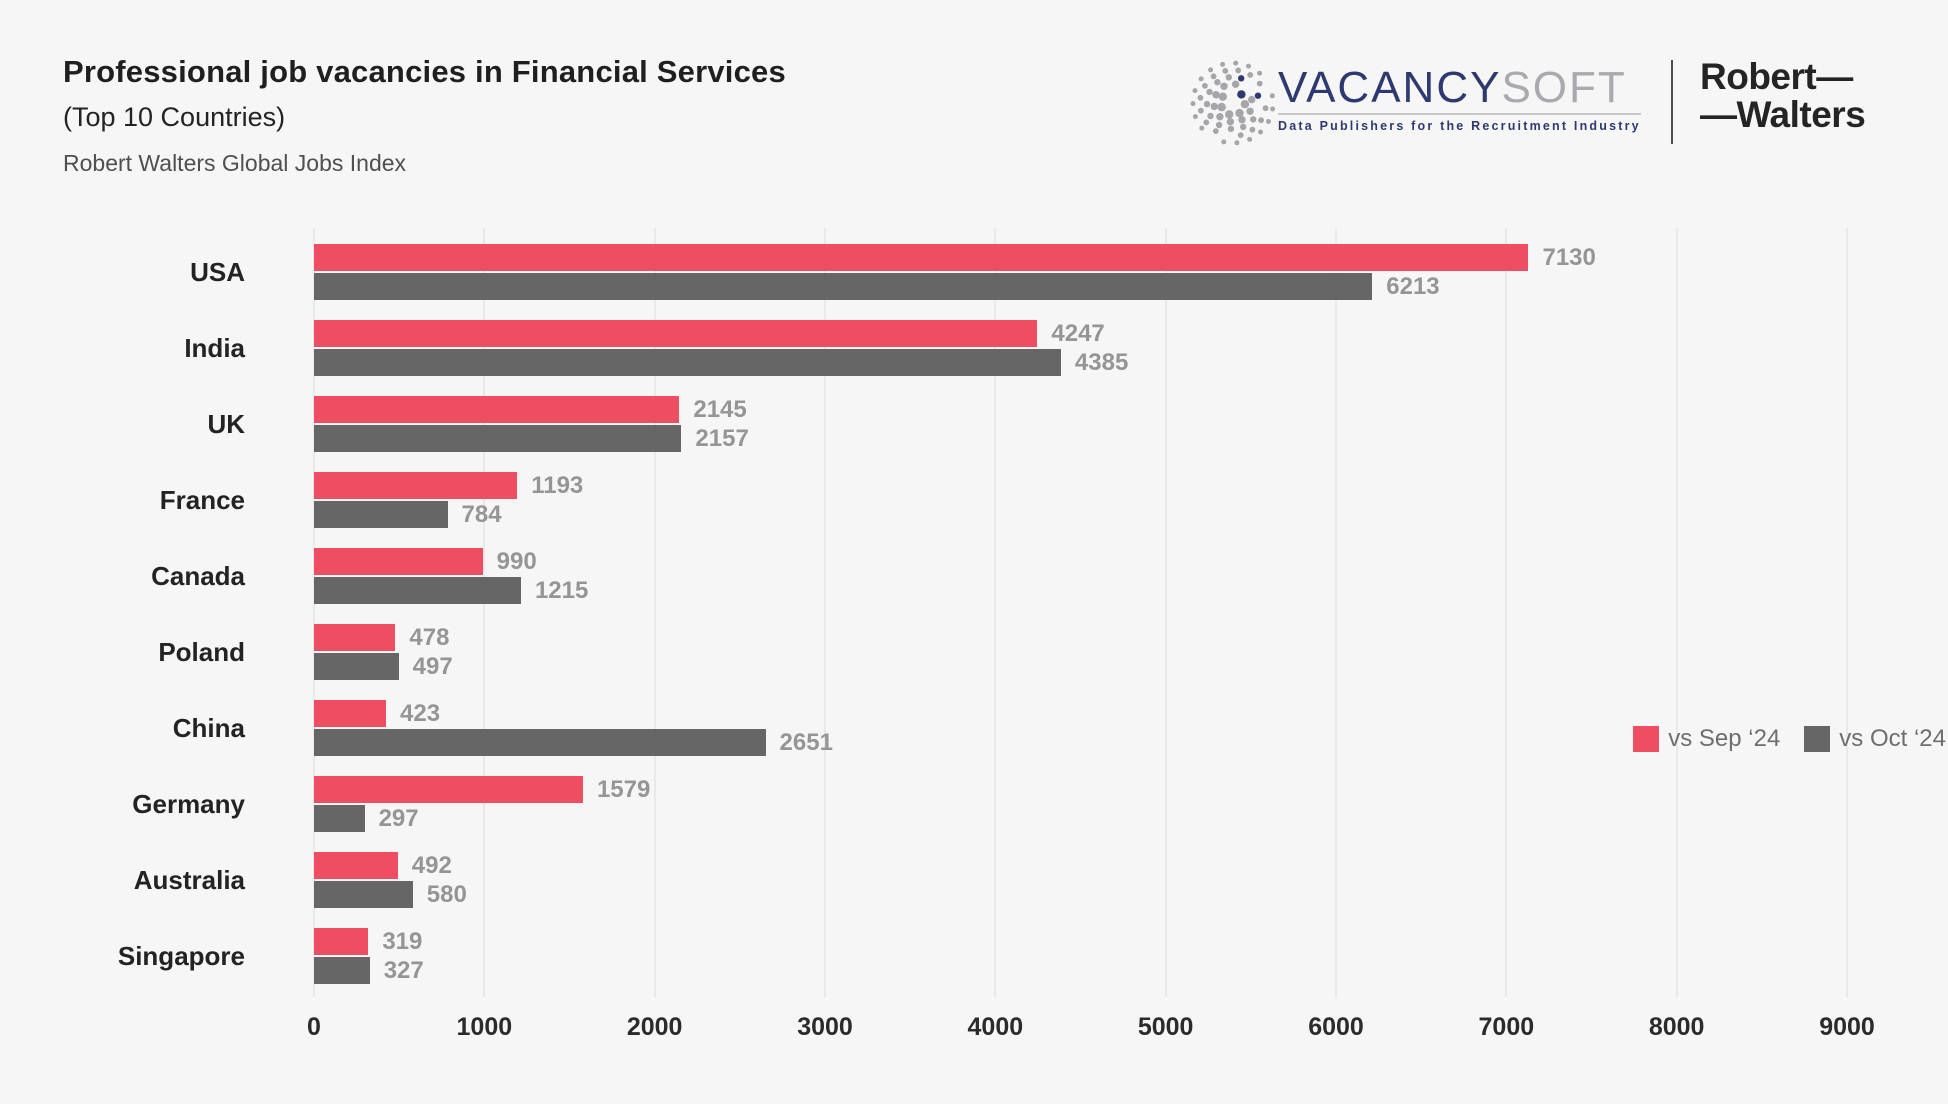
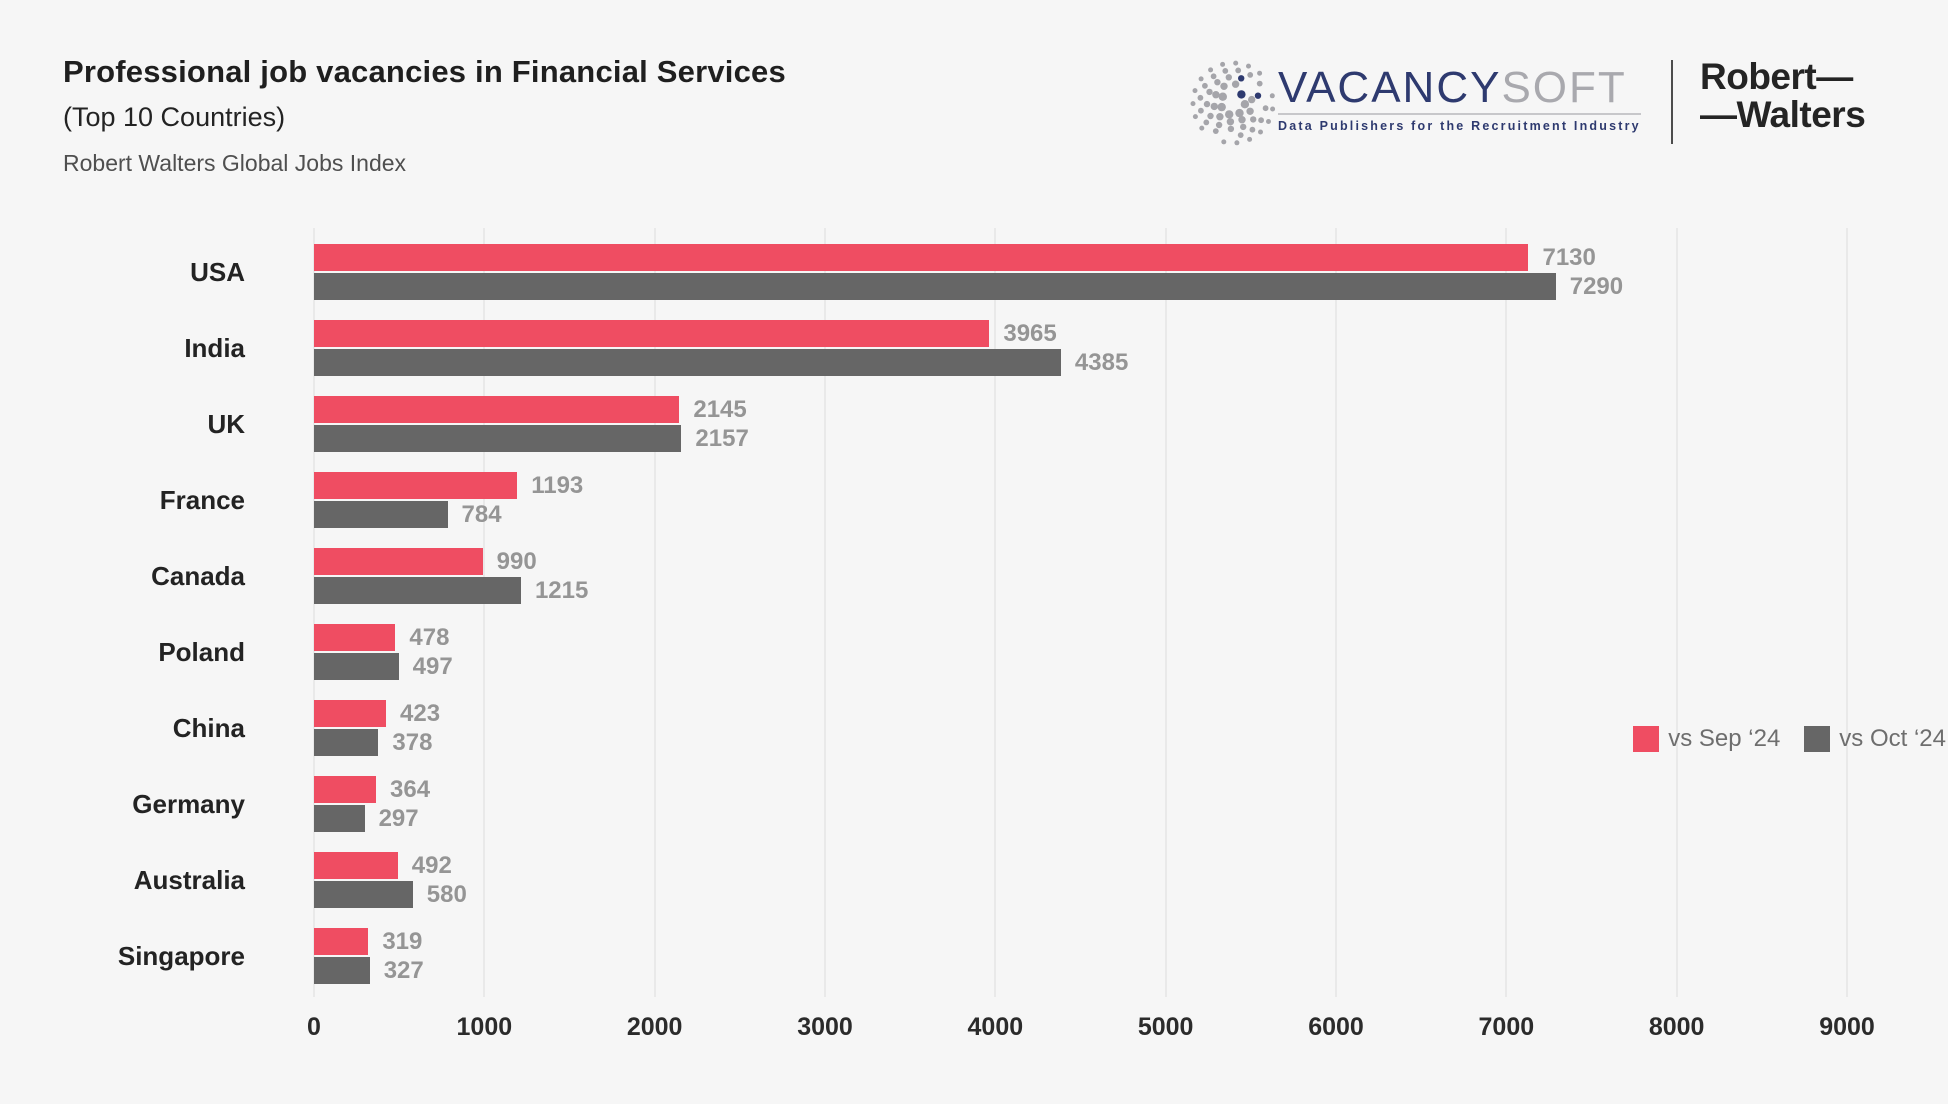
vs Oct ‘24/USA: 6213 -> 7290
vs Sep ‘24/India: 4247 -> 3965
vs Oct ‘24/China: 2651 -> 378
vs Sep ‘24/Germany: 1579 -> 364
